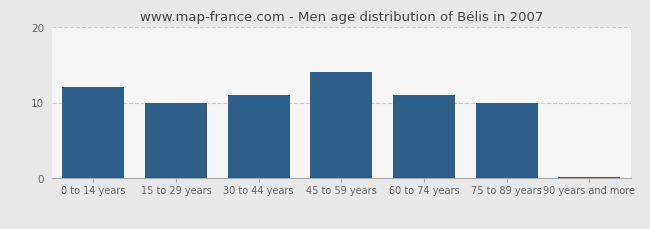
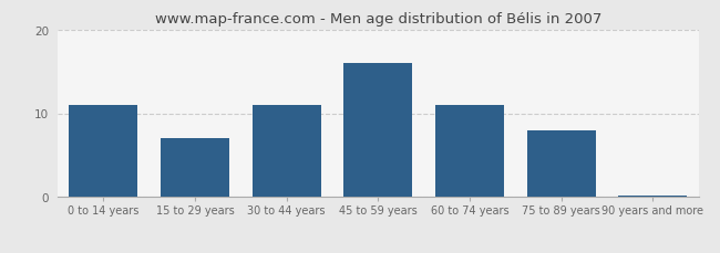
0 to 14 years: 12.0 -> 11.0
15 to 29 years: 10.0 -> 7.0
45 to 59 years: 14.0 -> 16.0
75 to 89 years: 10.0 -> 8.0
